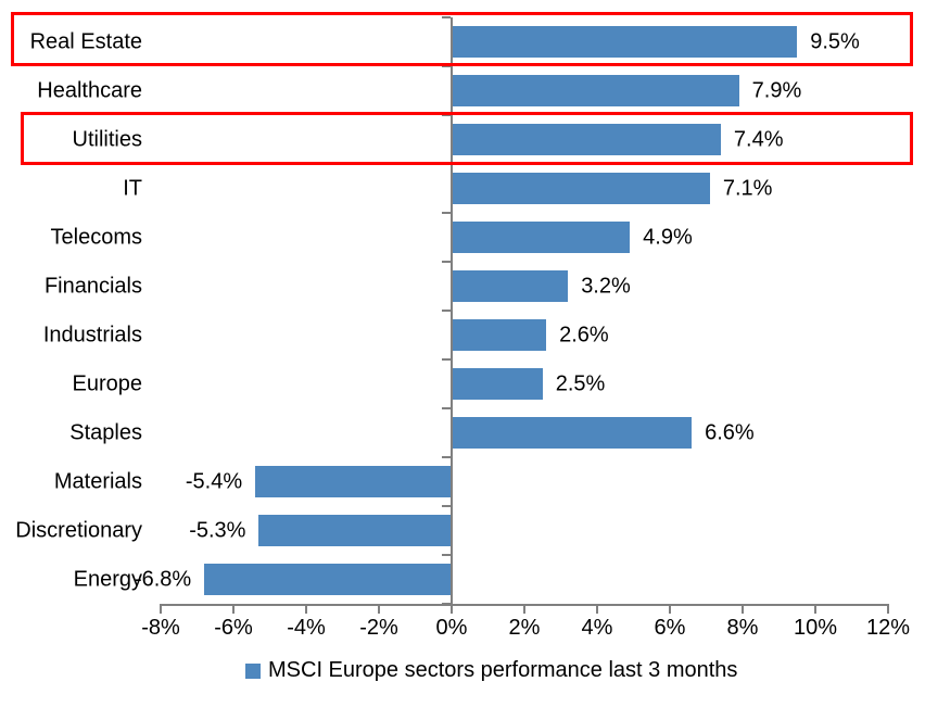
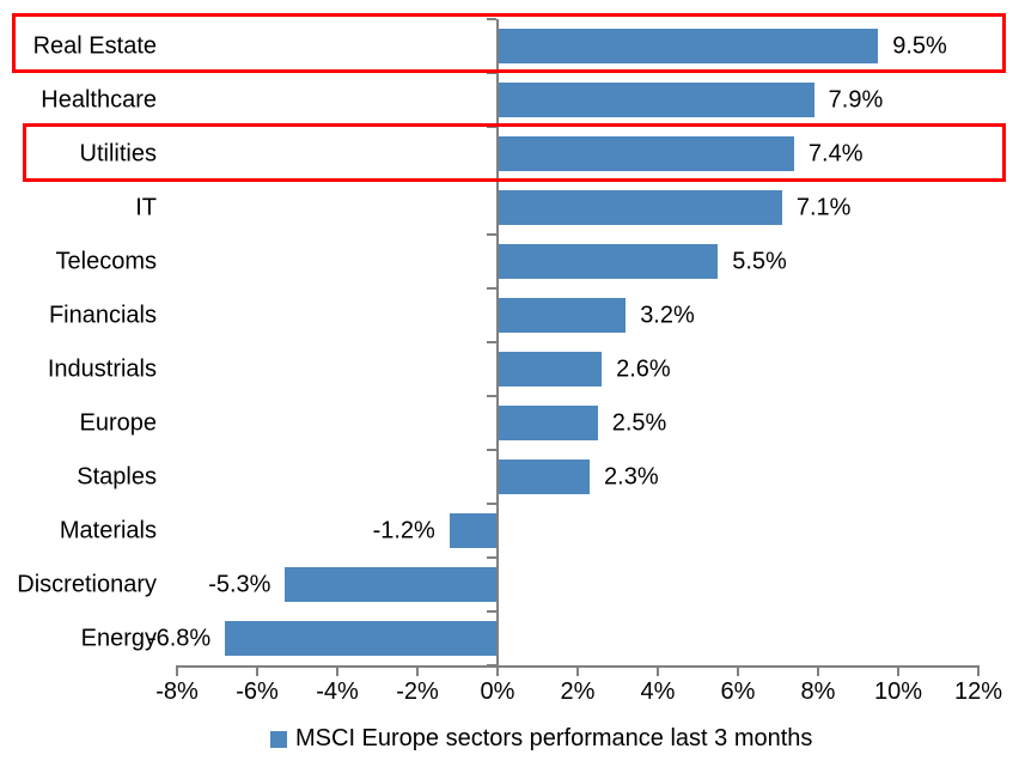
Telecoms: 4.9% -> 5.5%
Staples: 6.6% -> 2.3%
Materials: -5.4% -> -1.2%
